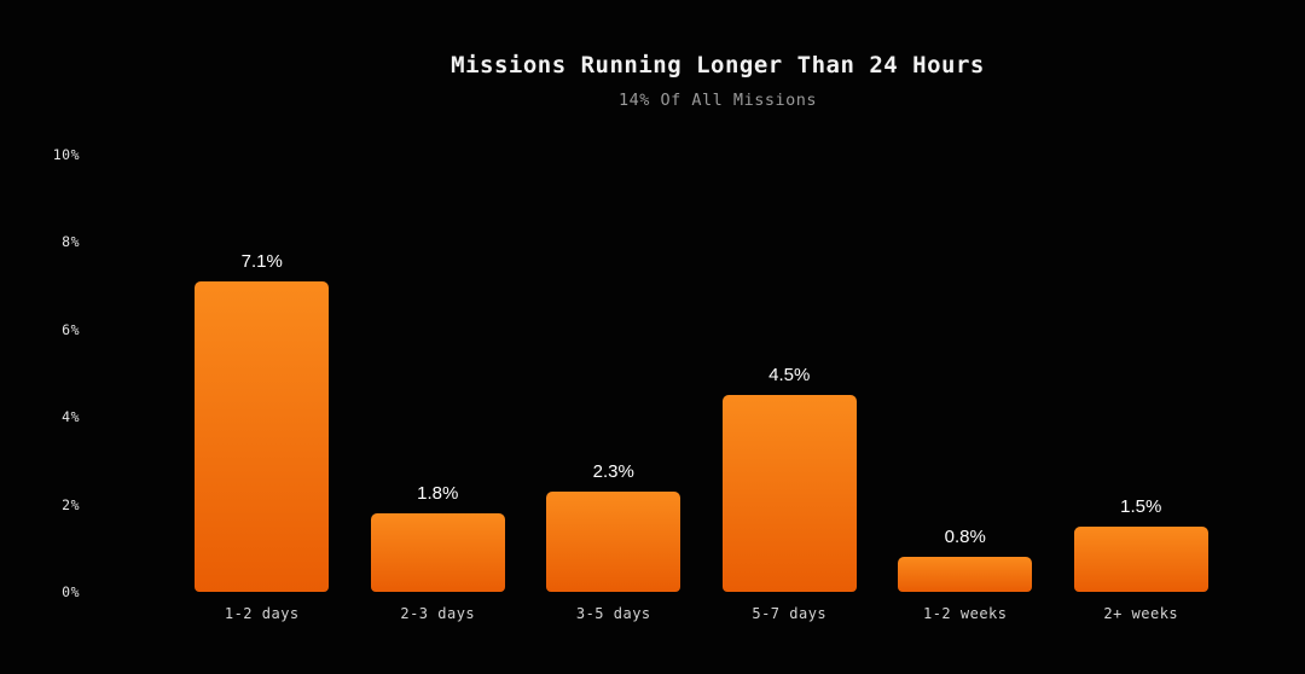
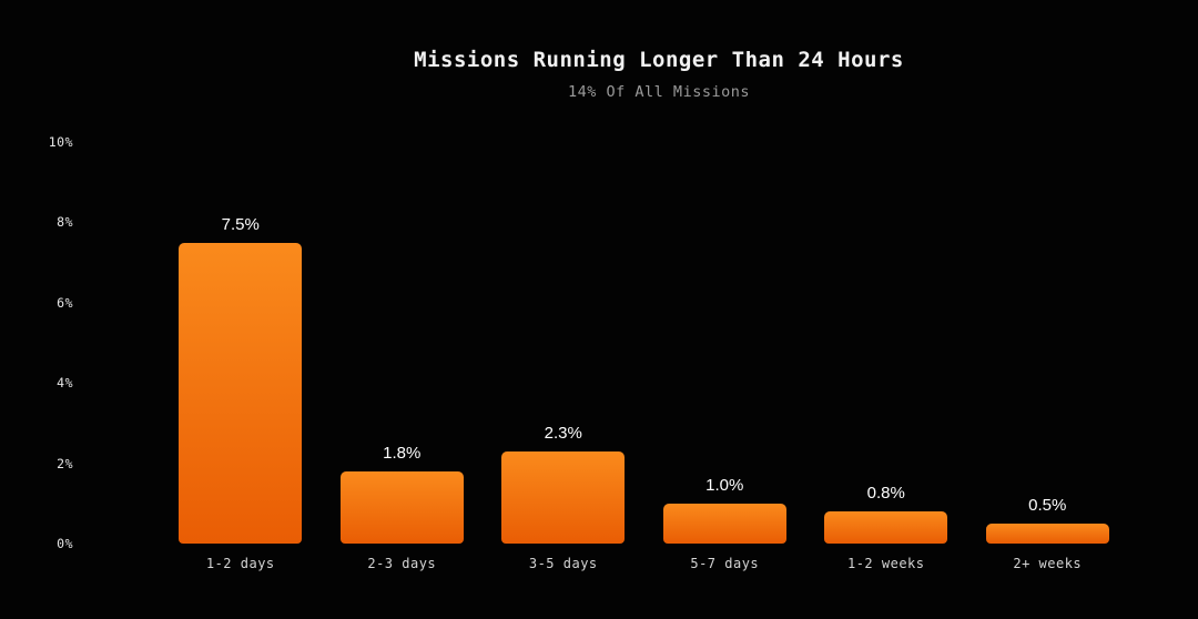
1-2 days: 7.1% -> 7.5%
5-7 days: 4.5% -> 1.0%
2+ weeks: 1.5% -> 0.5%
